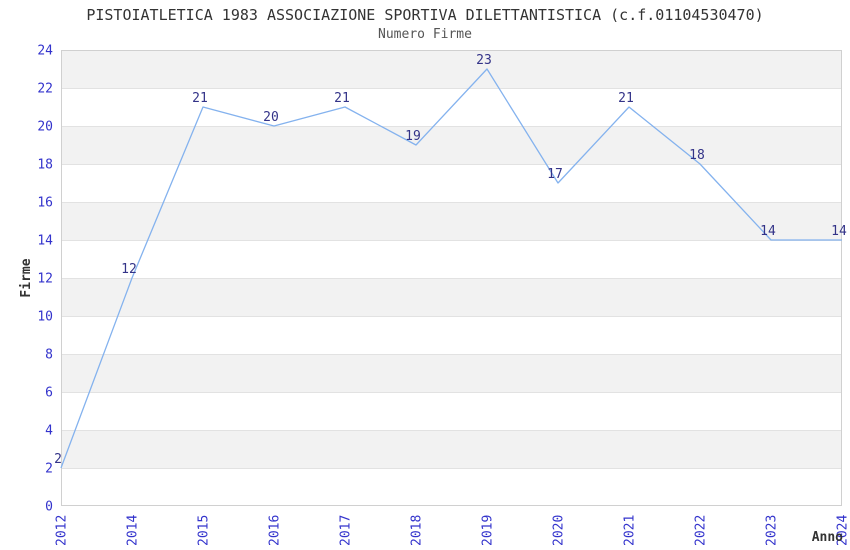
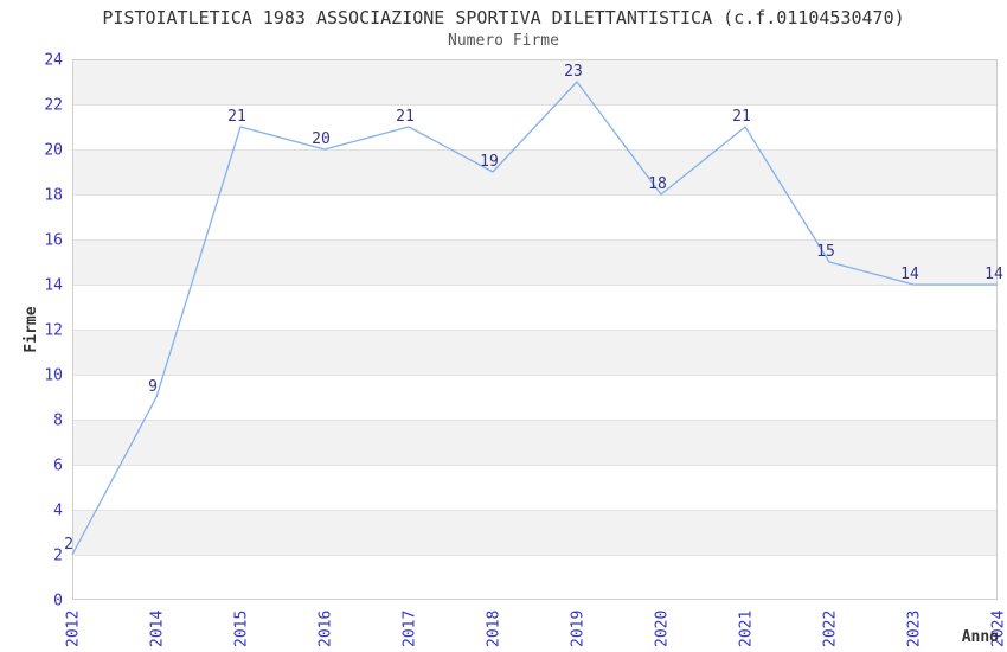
2014: 12 -> 9
2020: 17 -> 18
2022: 18 -> 15
